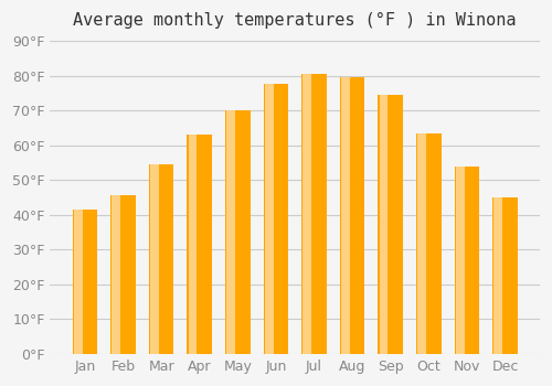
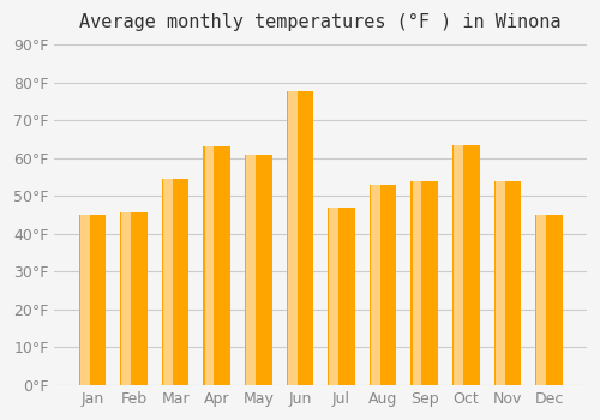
Jan: 41.5°F -> 45.0°F
May: 70.0°F -> 61.0°F
Jul: 80.5°F -> 47.0°F
Aug: 79.5°F -> 53.0°F
Sep: 74.5°F -> 54.0°F
